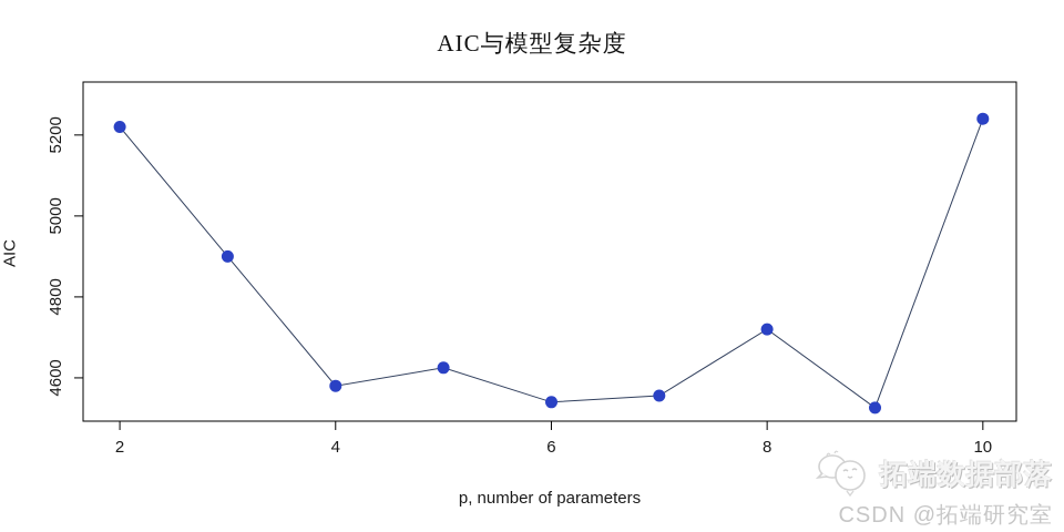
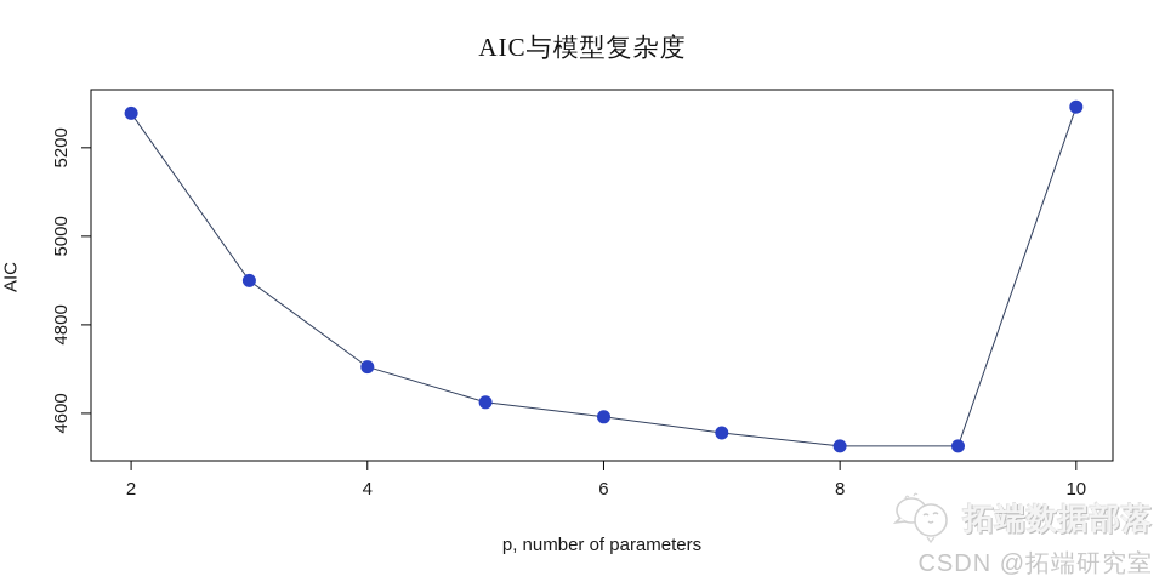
2: 5220 -> 5280
4: 4580 -> 4700
6: 4540 -> 4590
8: 4720 -> 4530
10: 5240 -> 5290
